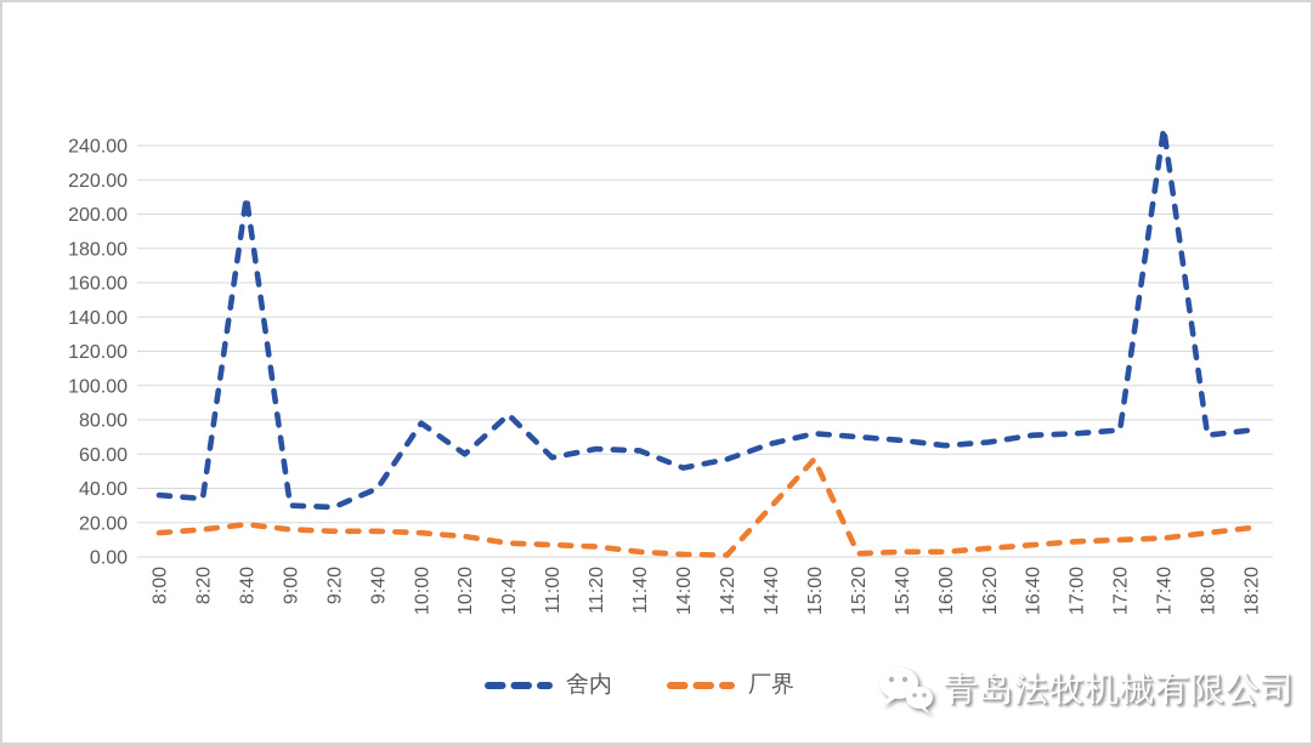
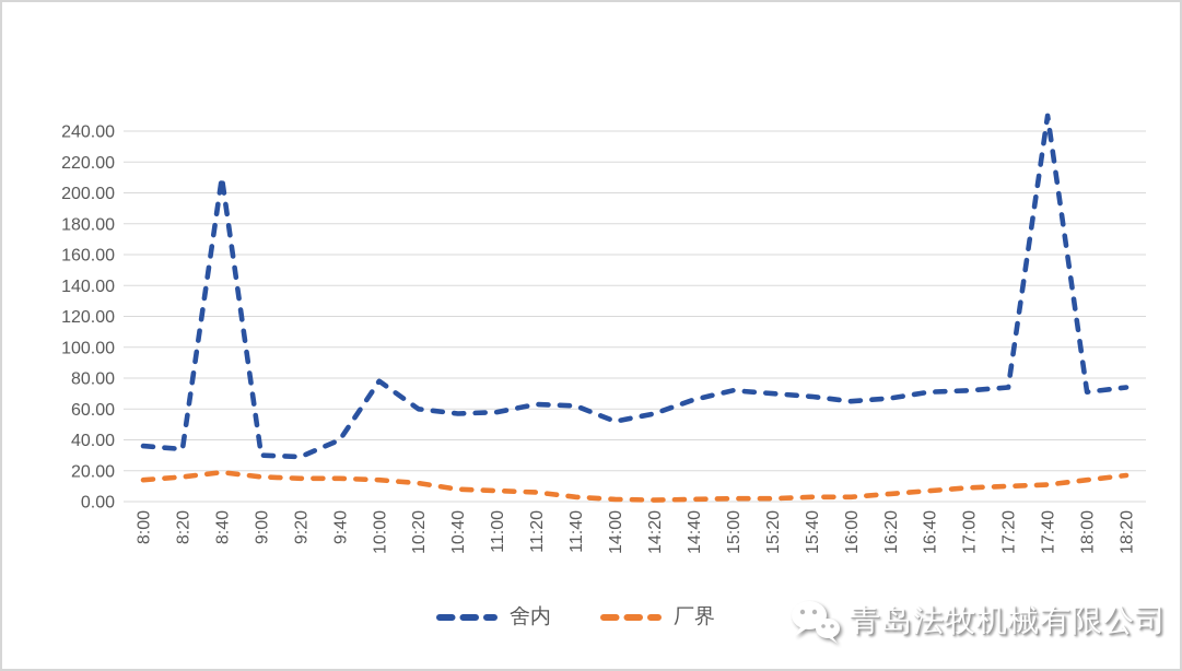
舍内/10:40: 83 -> 57
厂界/14:40: 29 -> 2
厂界/15:00: 57 -> 2
